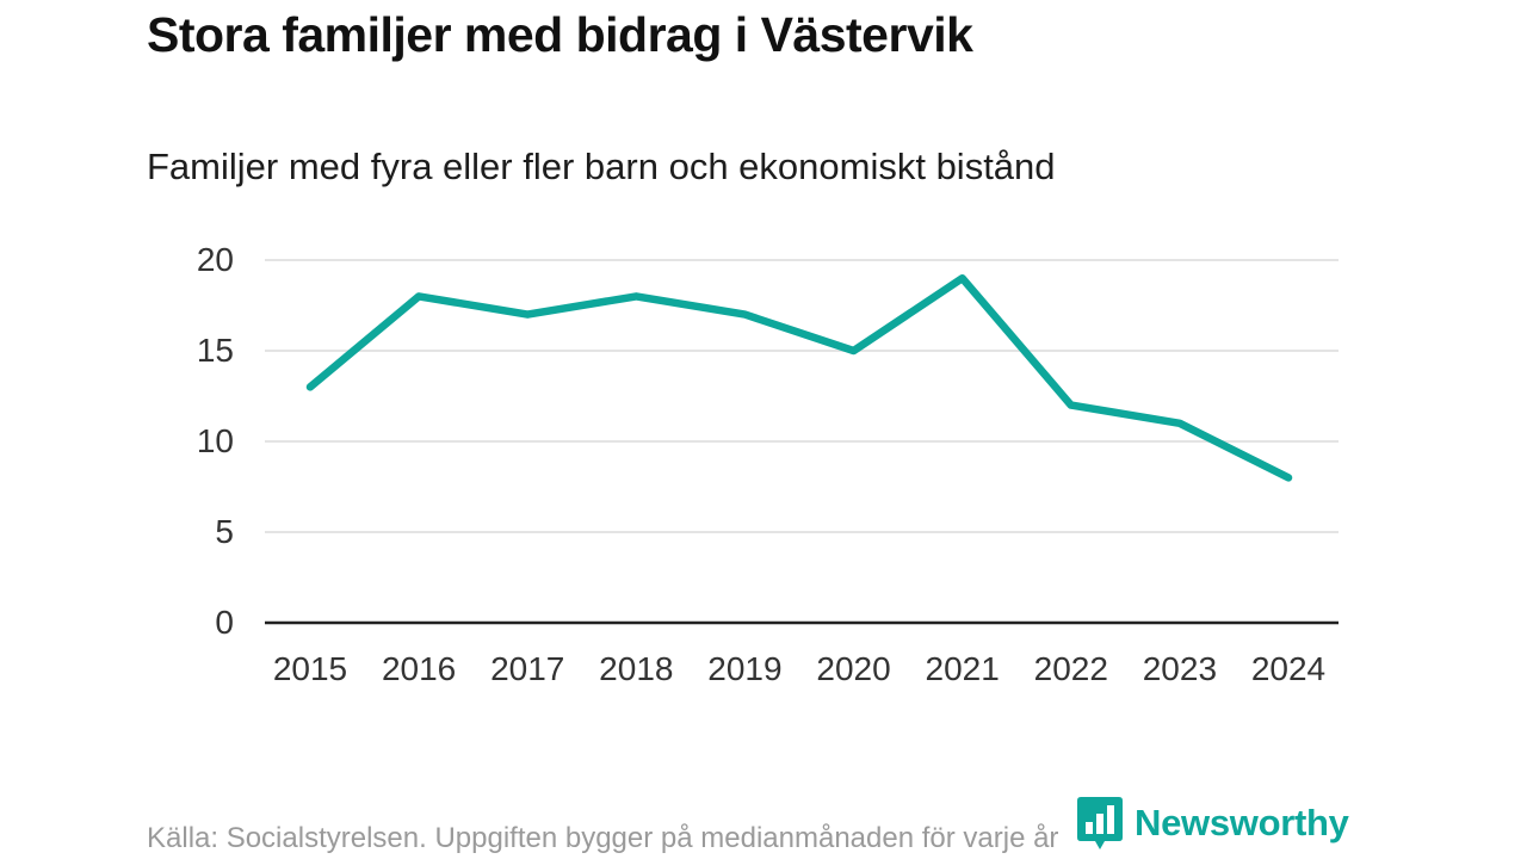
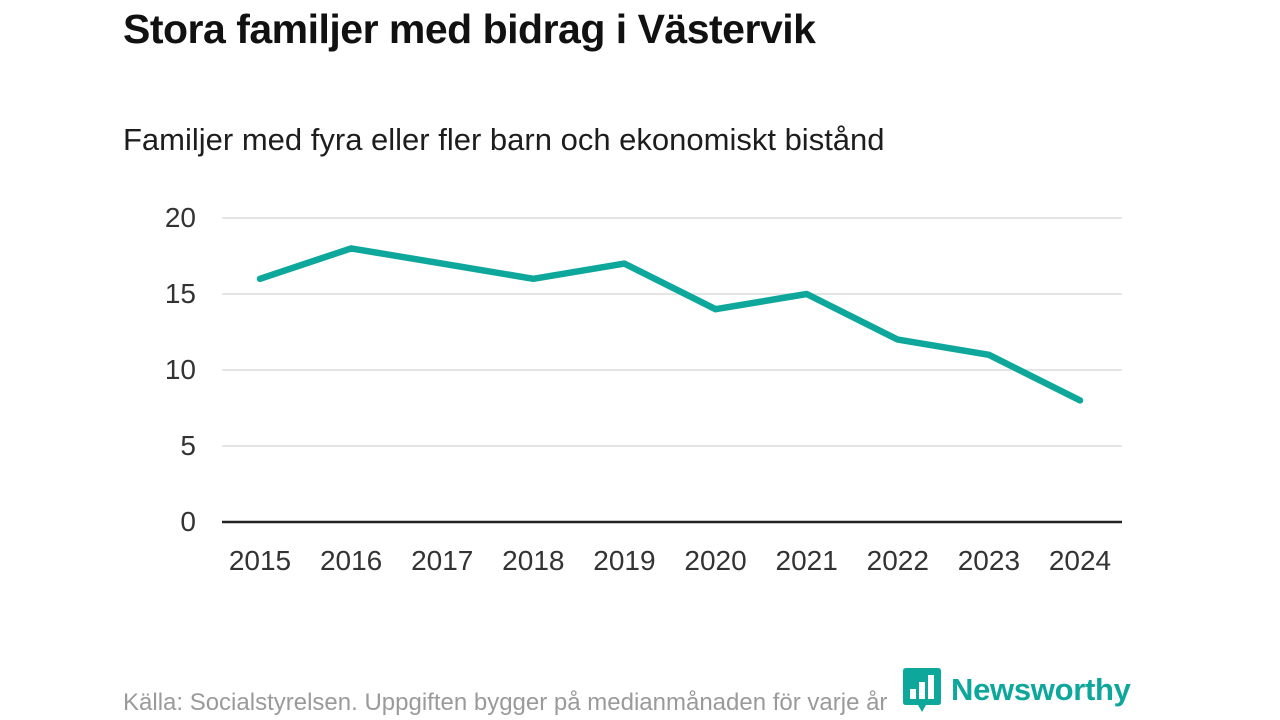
2015: 13 -> 16
2018: 18 -> 16
2020: 15 -> 14
2021: 19 -> 15
